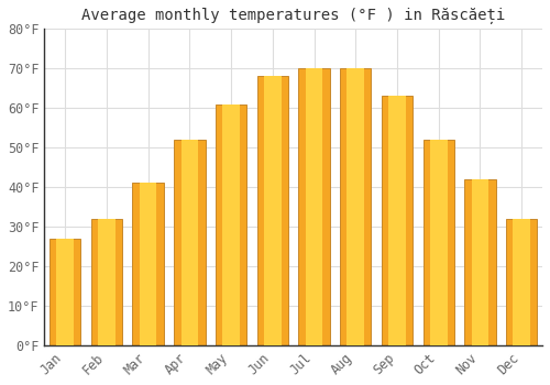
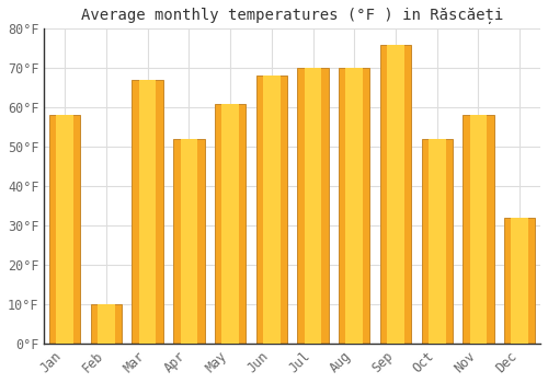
Jan: 27°F -> 58°F
Feb: 32°F -> 10°F
Mar: 41°F -> 67°F
Sep: 63°F -> 76°F
Nov: 42°F -> 58°F
